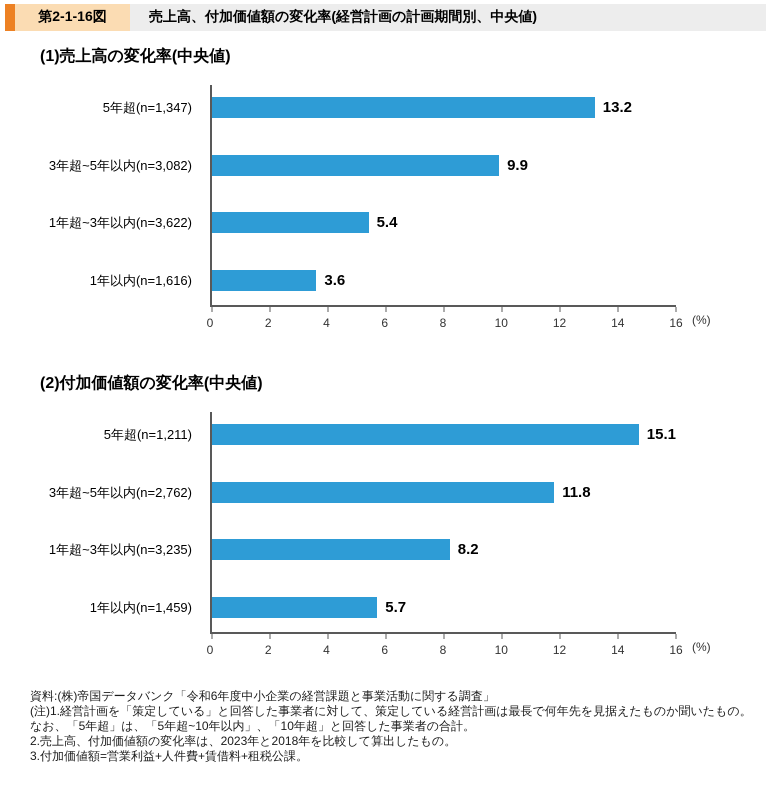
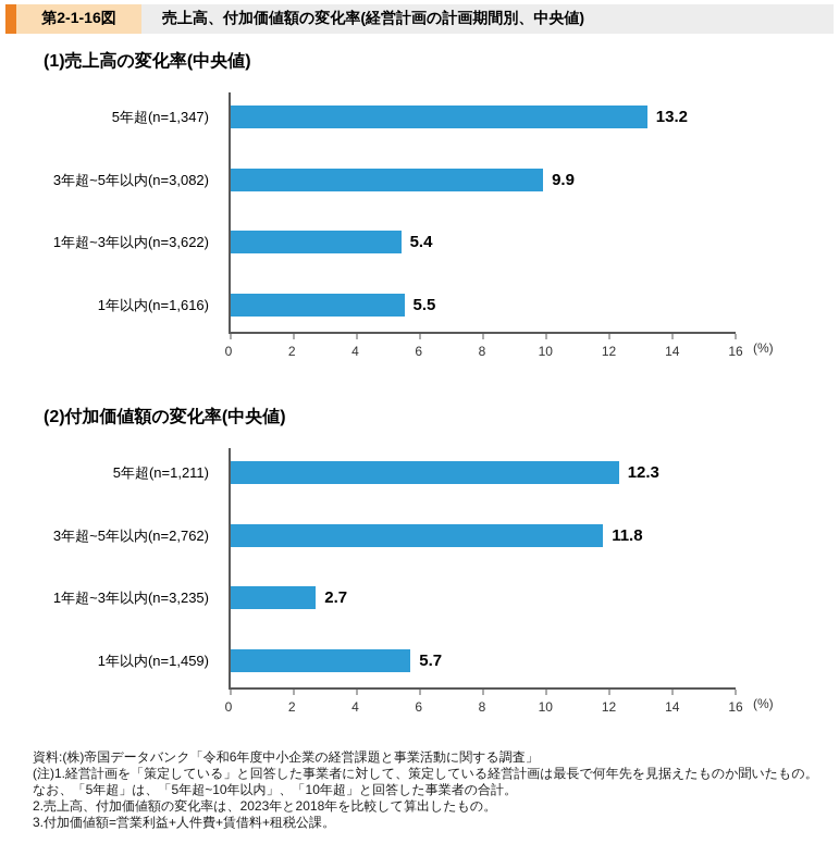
(1)売上高の変化率(中央値)/1年以内(n=1,616): 3.6 -> 5.5
(2)付加価値額の変化率(中央値)/5年超(n=1,211): 15.1 -> 12.3
(2)付加価値額の変化率(中央値)/1年超~3年以内(n=3,235): 8.2 -> 2.7
